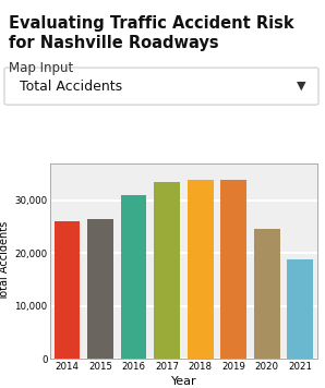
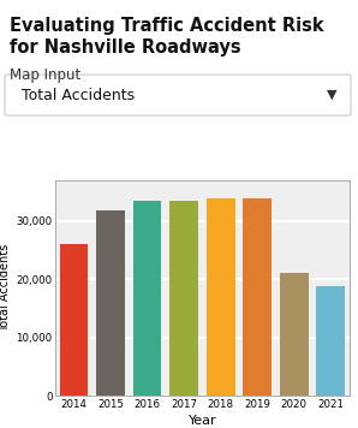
2015: 26,500 -> 31,800
2016: 31,000 -> 33,500
2020: 24,500 -> 21,000
